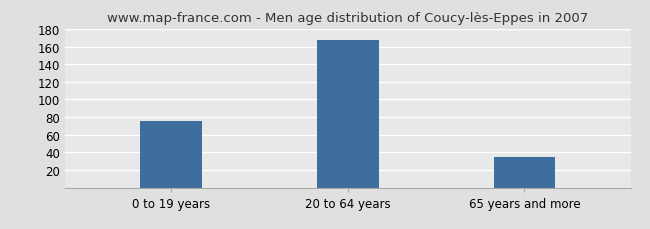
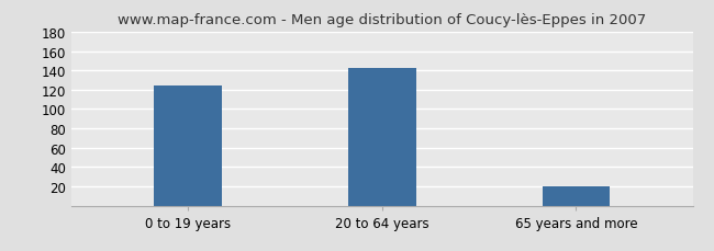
0 to 19 years: 75 -> 124
20 to 64 years: 167 -> 142
65 years and more: 35 -> 20
